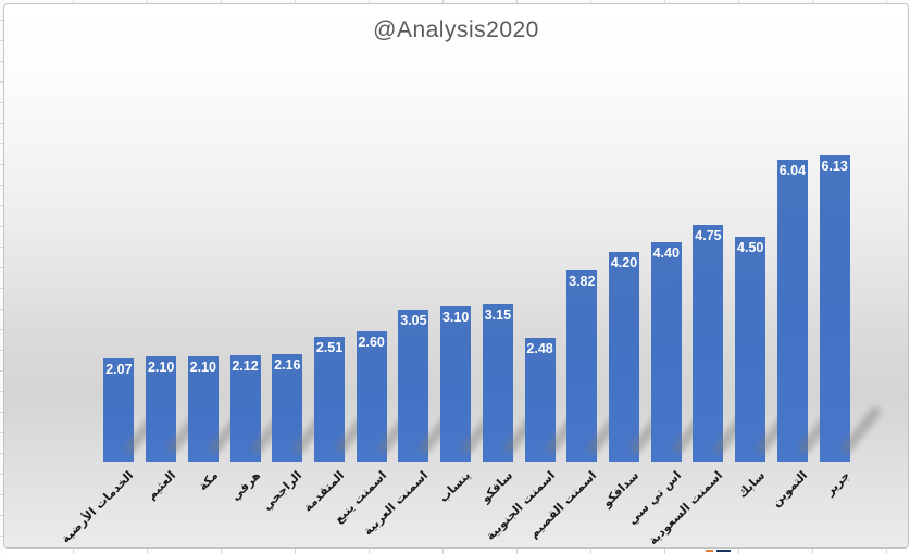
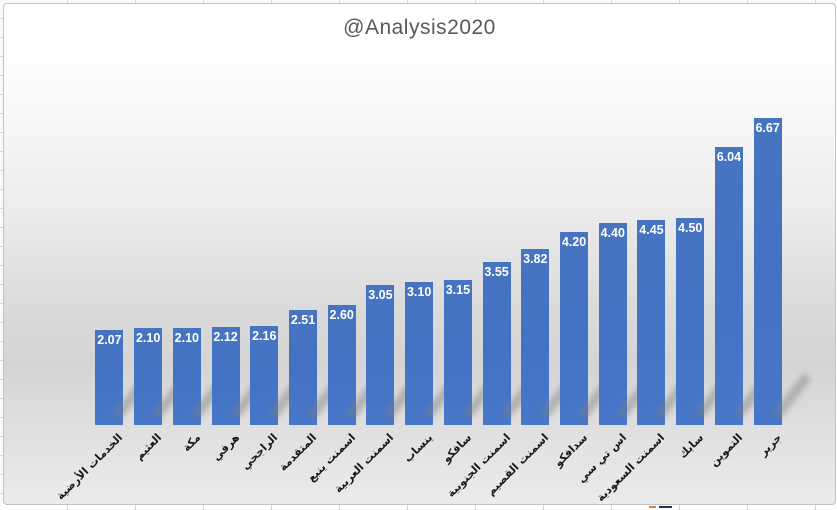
اسمنت الجنوبية: 2.48 -> 3.55
اسمنت السعودية: 4.75 -> 4.45
جرير: 6.13 -> 6.67
